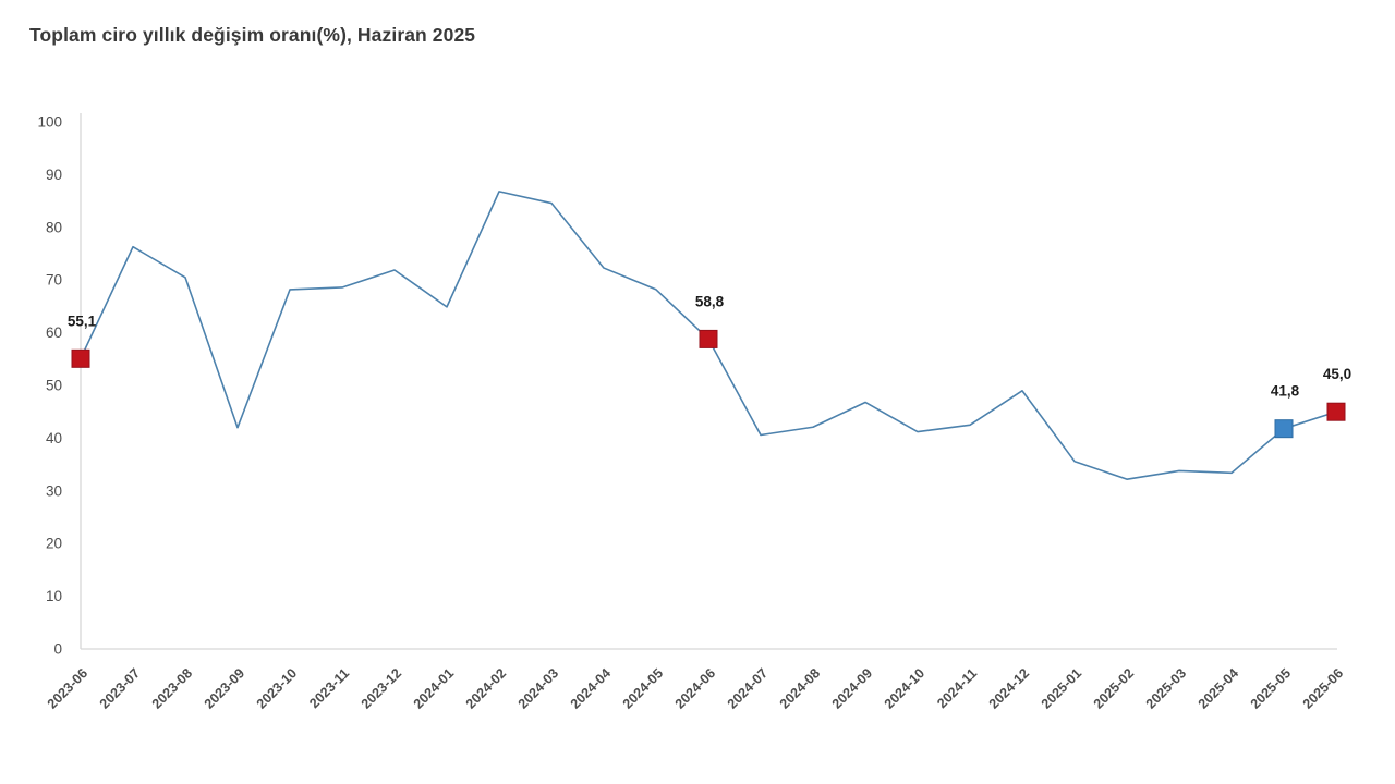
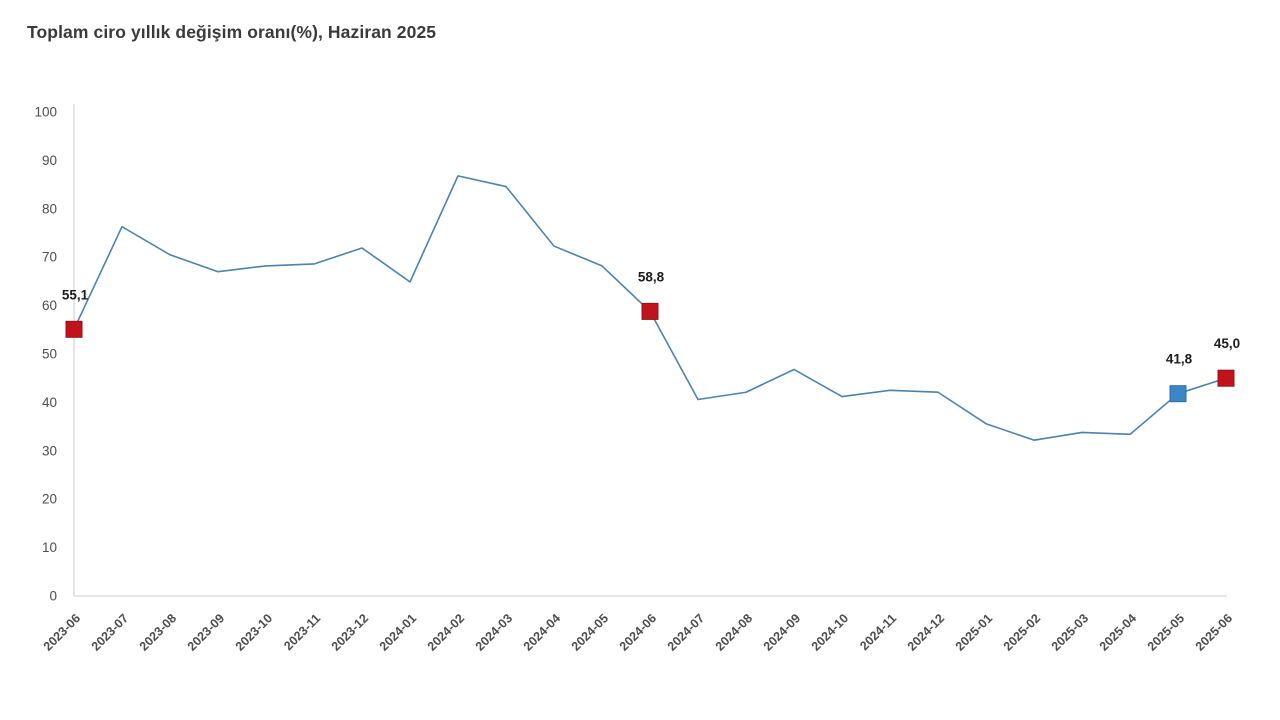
2023-09: 42 -> 67
2024-12: 49 -> 42
